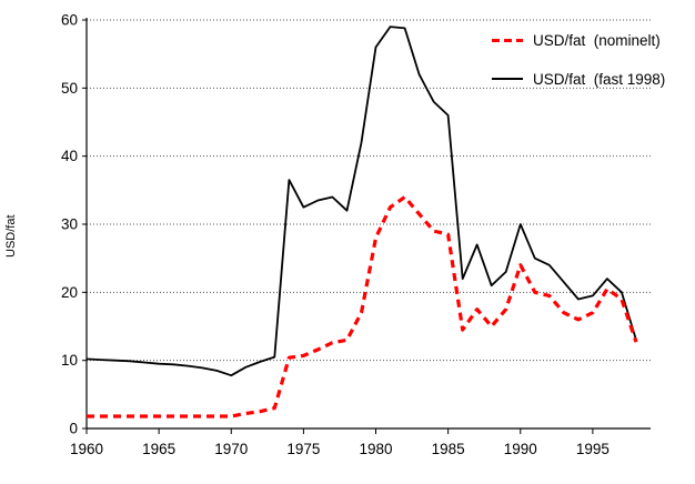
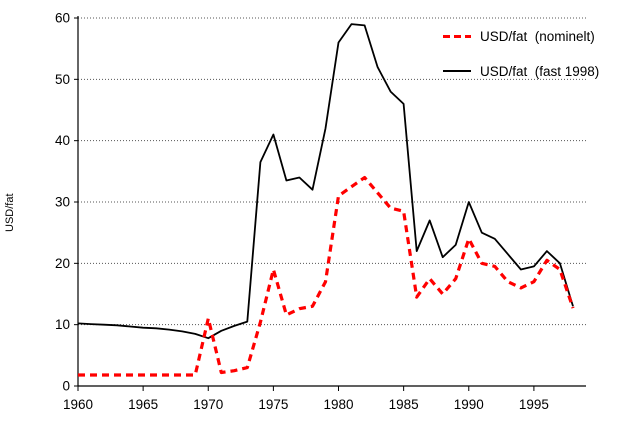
USD/fat (nominelt)/1970: 2 -> 11
USD/fat (nominelt)/1975: 11 -> 19
USD/fat (fast 1998)/1975: 32 -> 41
USD/fat (nominelt)/1980: 28 -> 31
